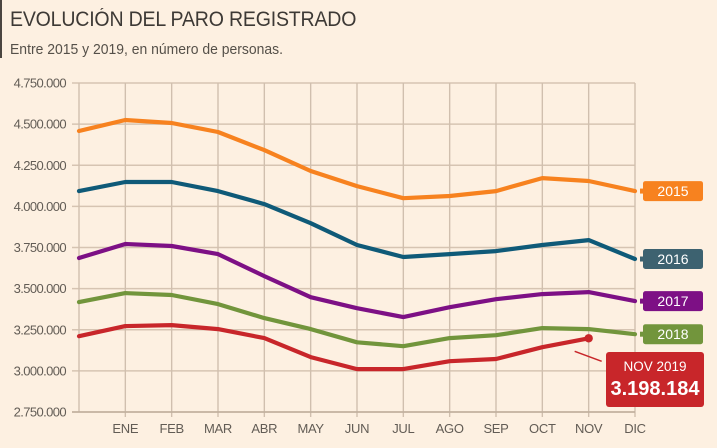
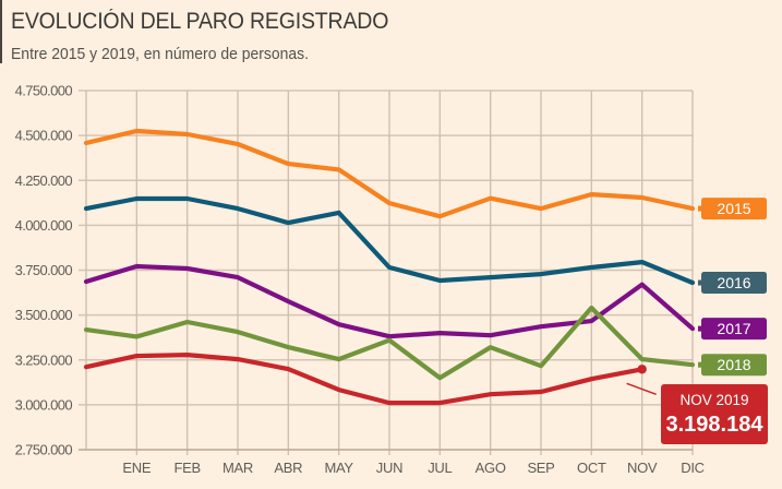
2018/ENE: 3470000 -> 3380000
2015/MAY: 4220000 -> 4310000
2016/MAY: 3900000 -> 4070000
2018/JUN: 3170000 -> 3360000
2017/JUL: 3330000 -> 3400000
2015/AGO: 4060000 -> 4150000
2018/AGO: 3200000 -> 3320000
2018/OCT: 3260000 -> 3540000
2017/NOV: 3480000 -> 3670000
